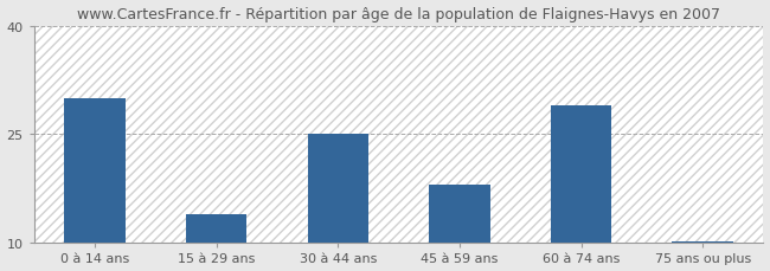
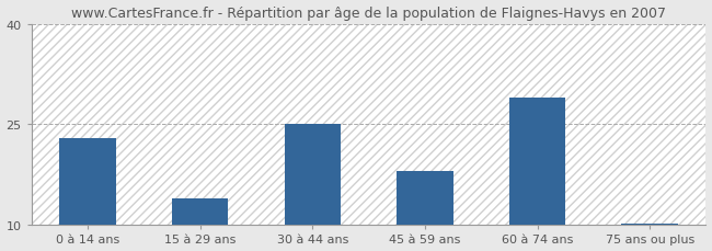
0 à 14 ans: 30.0 -> 23.0
